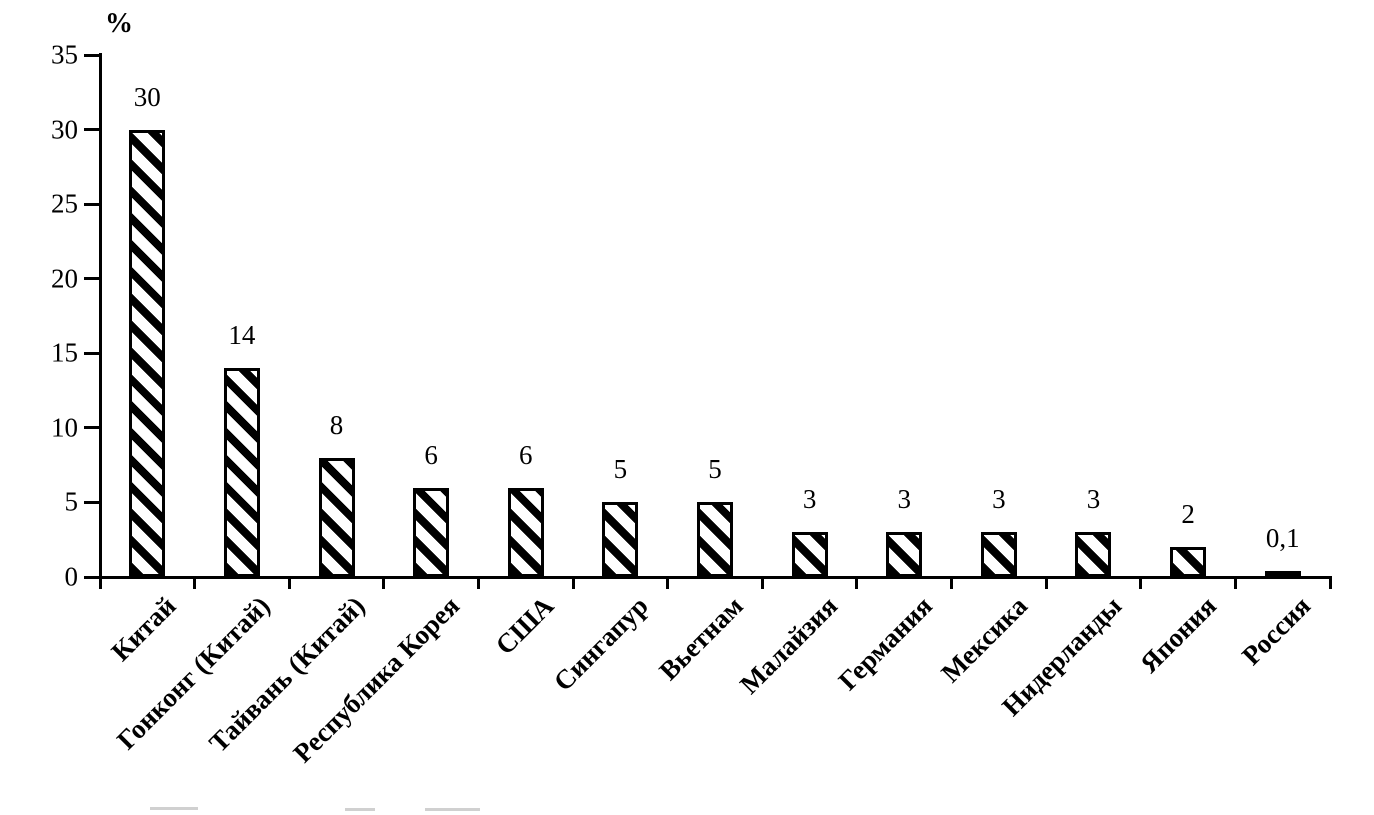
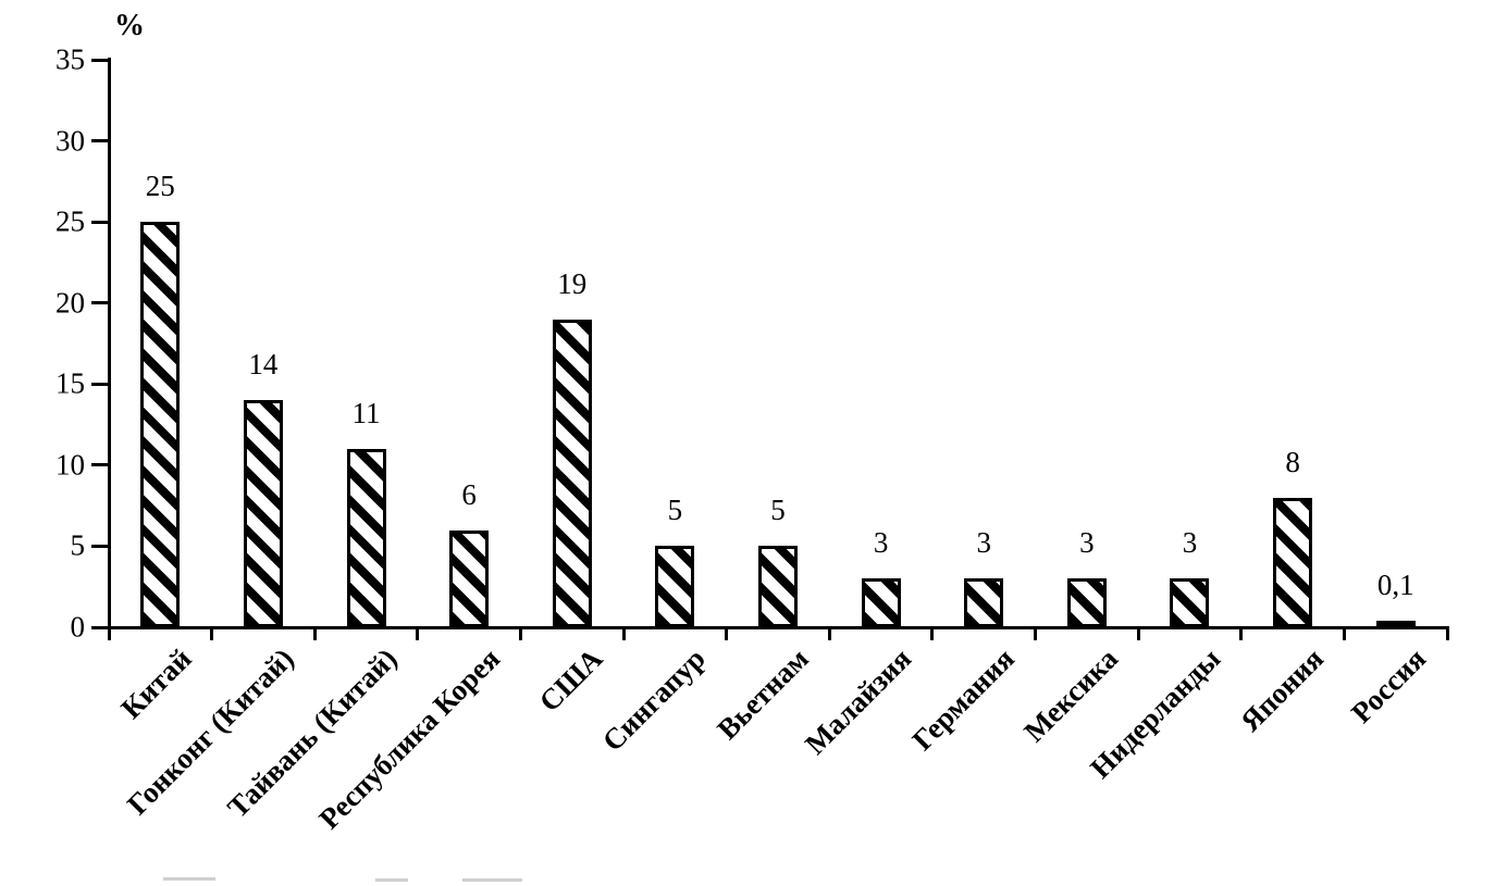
Китай: 30 -> 25
Тайвань (Китай): 8 -> 11
США: 6 -> 19
Япония: 2 -> 8
